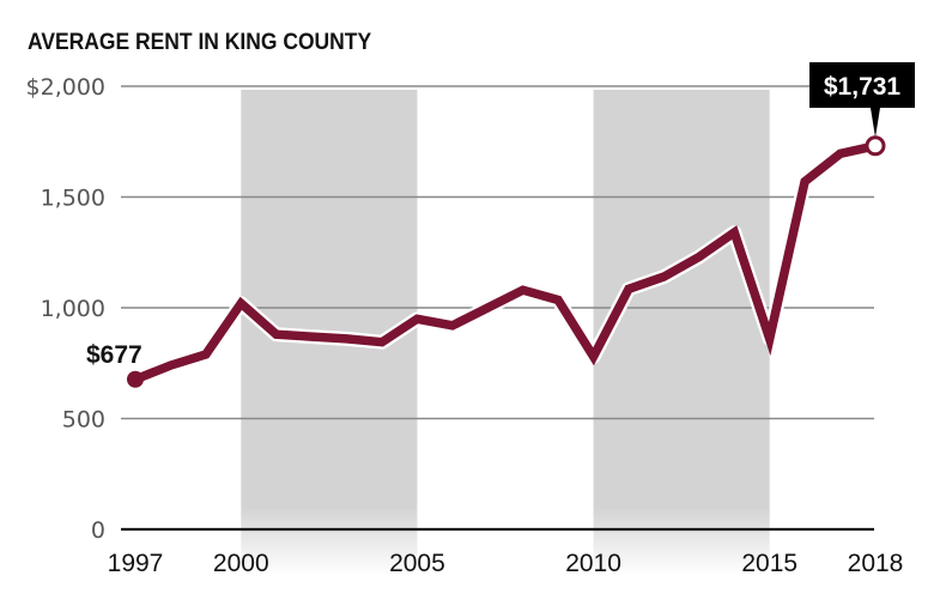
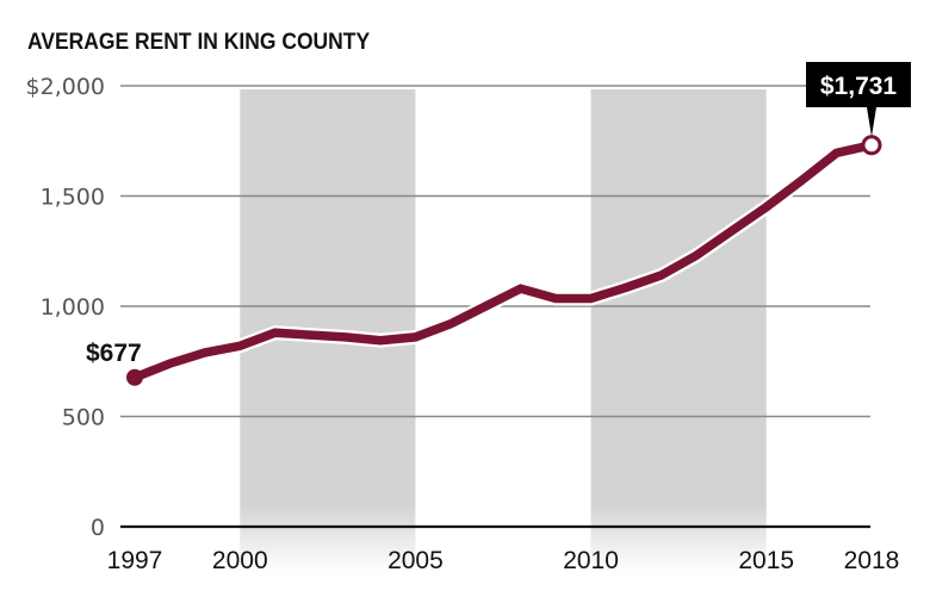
2000: $1020 -> $820
2005: $950 -> $860
2010: $780 -> $1040
2015: $860 -> $1450
